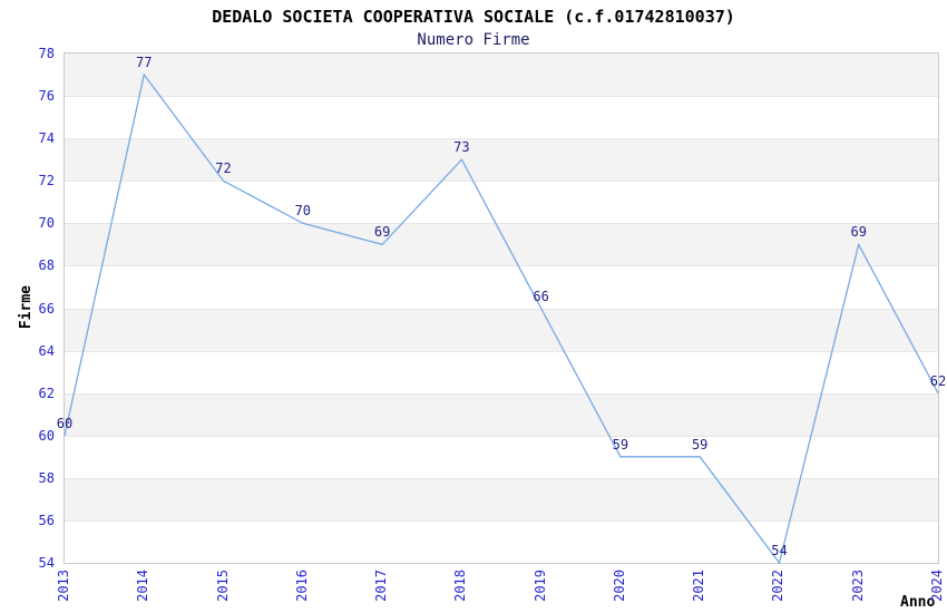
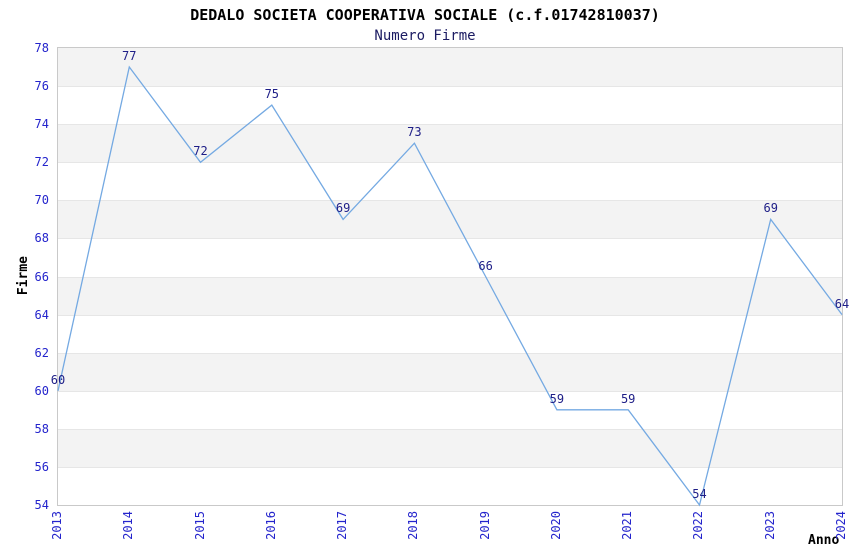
2016: 70 -> 75
2024: 62 -> 64
